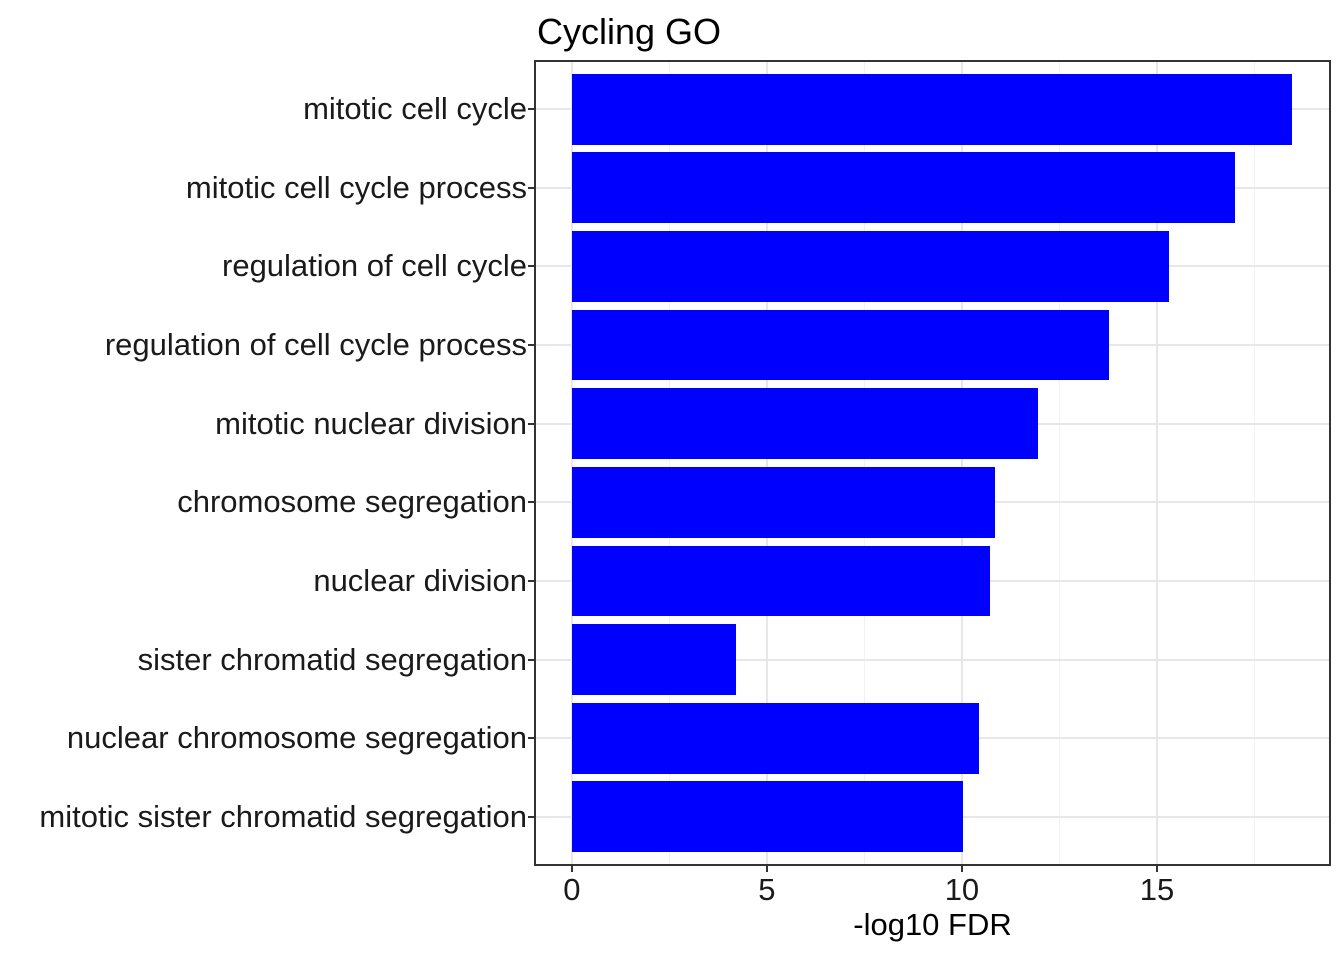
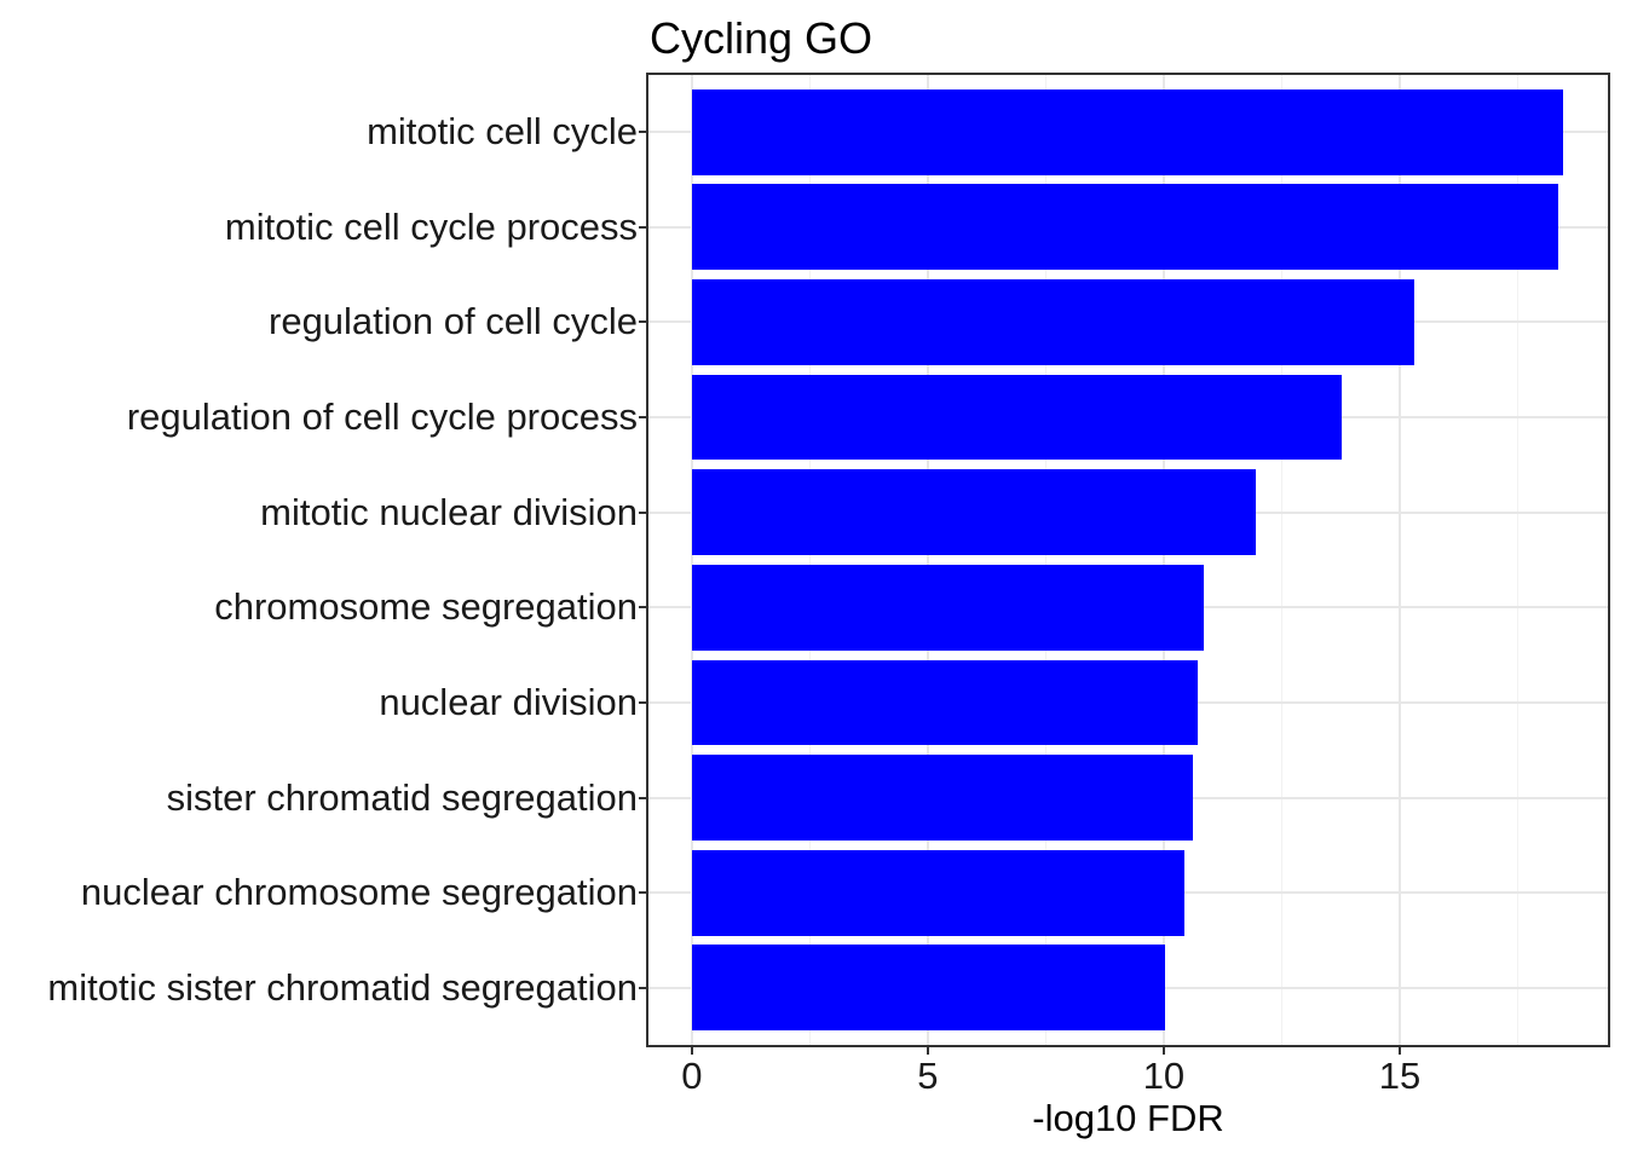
mitotic cell cycle process: 17.0 -> 18.4
sister chromatid segregation: 4.2 -> 10.6
